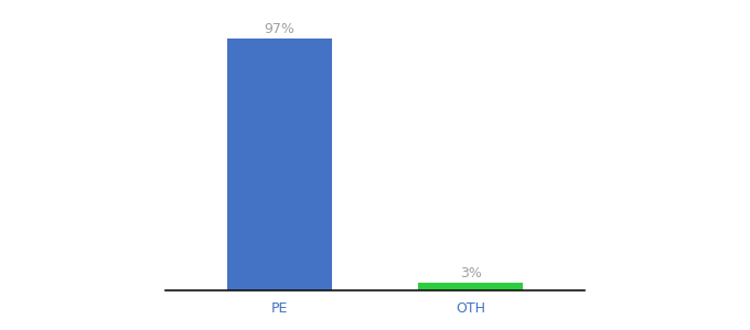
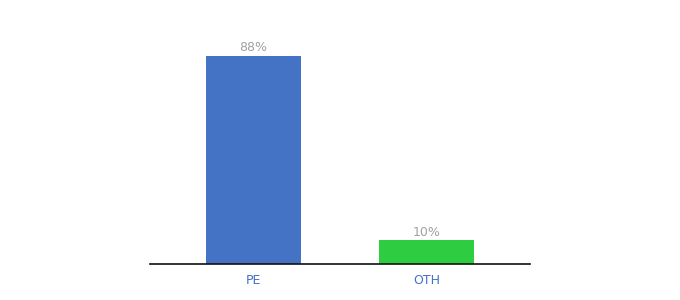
PE: 97% -> 88%
OTH: 3% -> 10%
